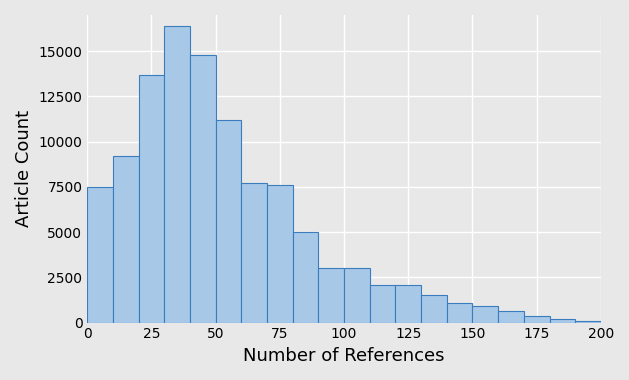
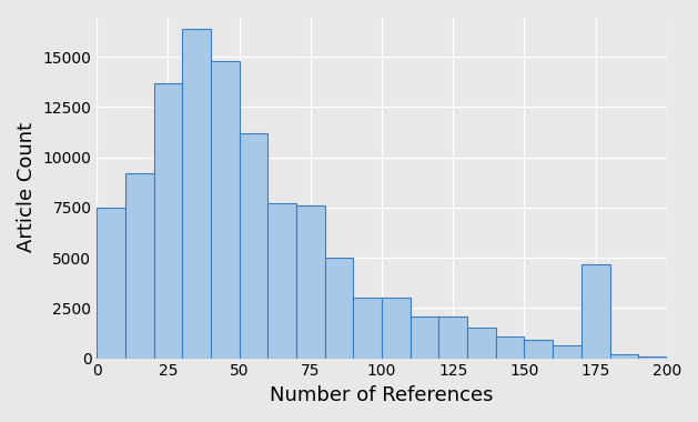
175: 400 -> 4700
